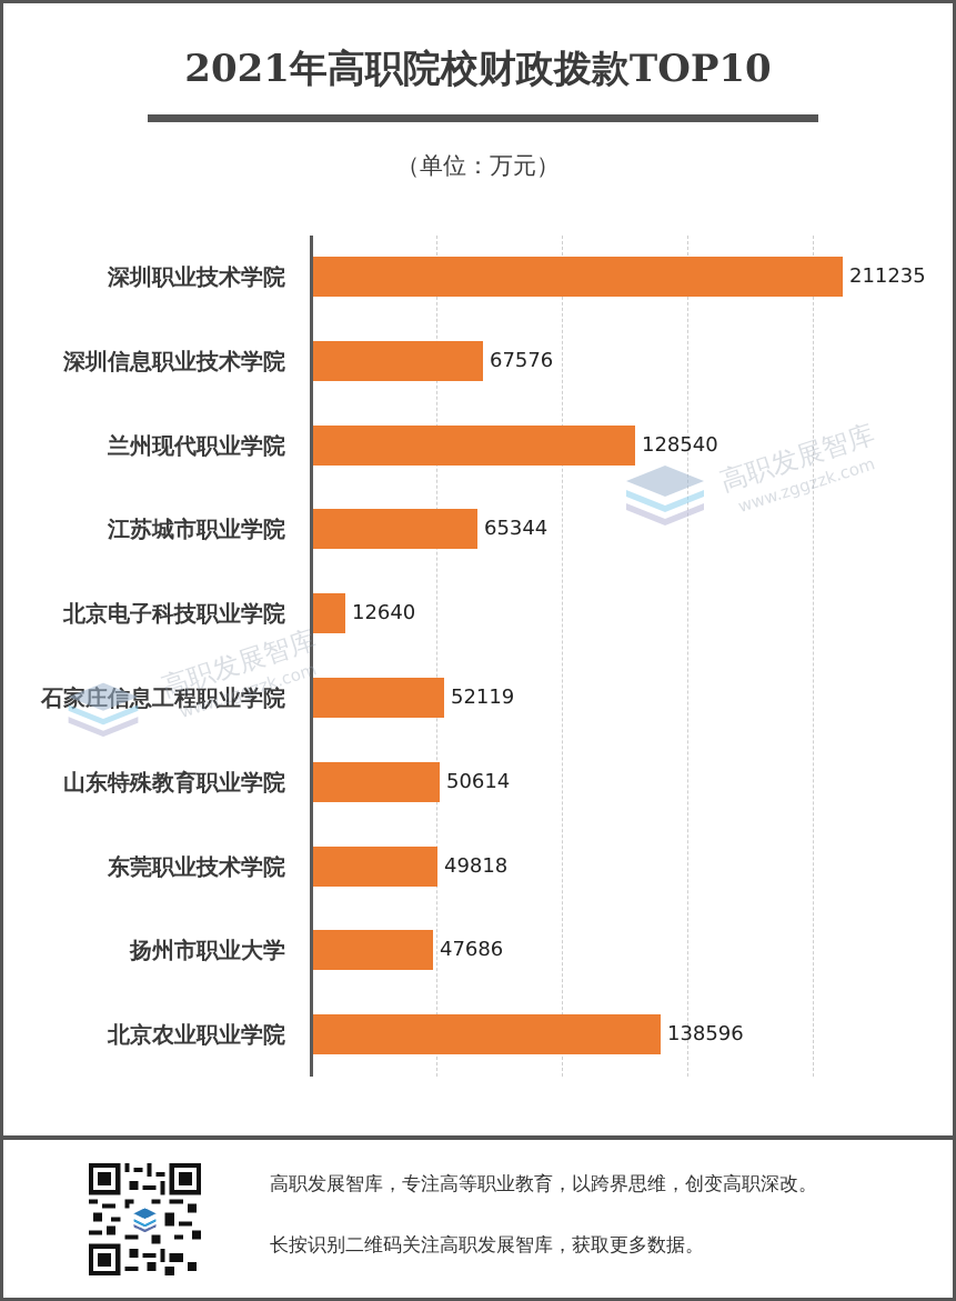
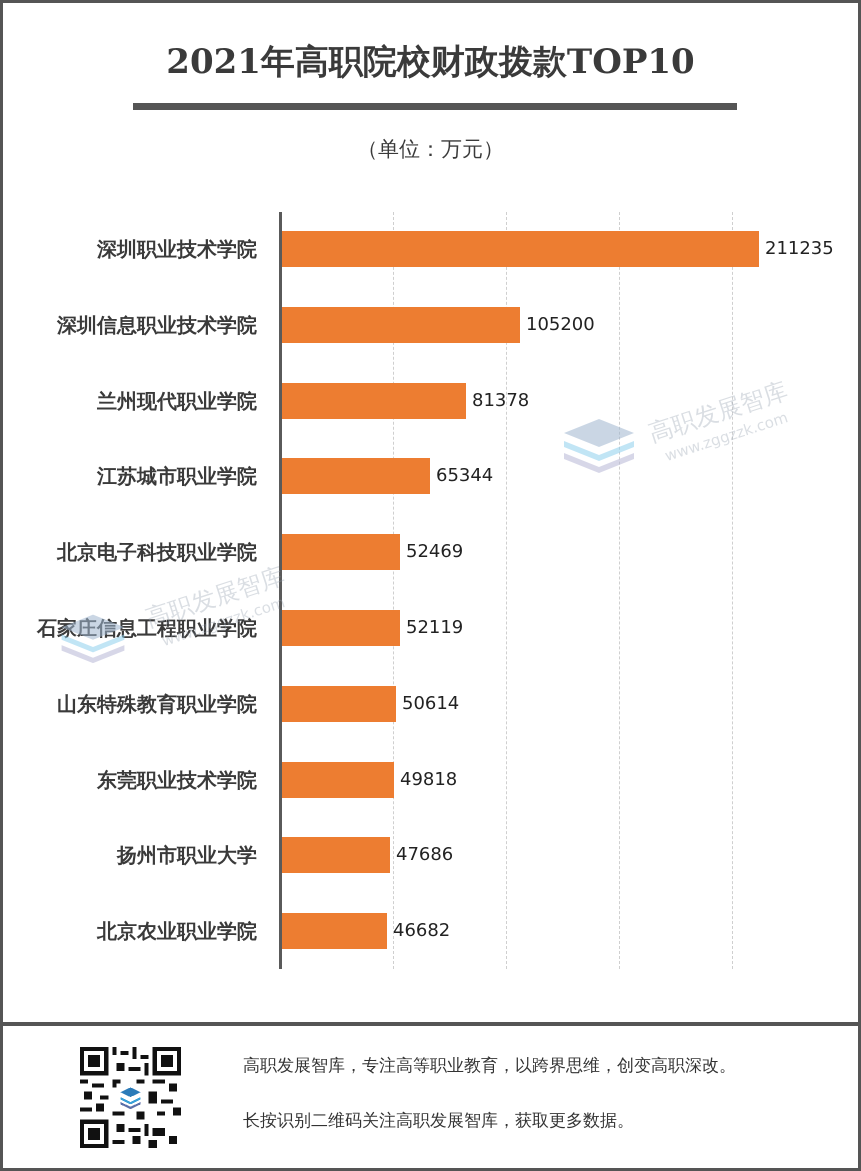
深圳信息职业技术学院: 67576 -> 105200
兰州现代职业学院: 128540 -> 81378
北京电子科技职业学院: 12640 -> 52469
北京农业职业学院: 138596 -> 46682
